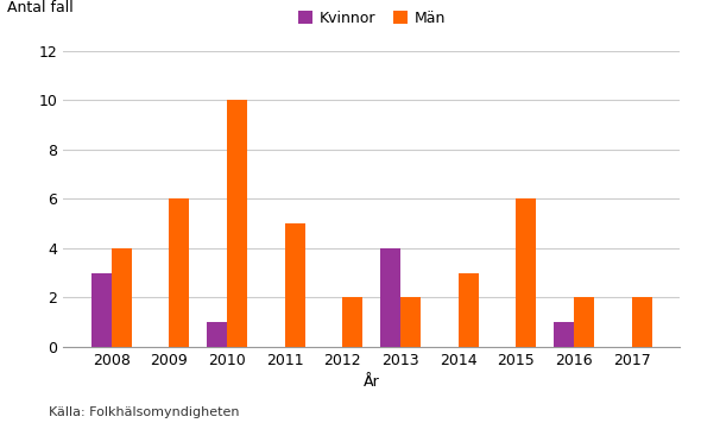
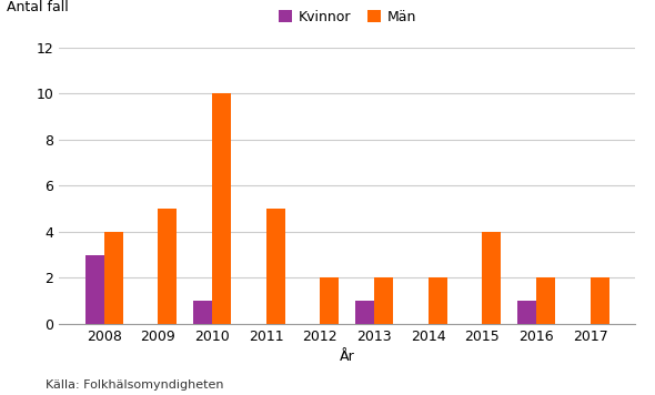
Män/2009: 6 -> 5
Kvinnor/2013: 4 -> 1
Män/2014: 3 -> 2
Män/2015: 6 -> 4
